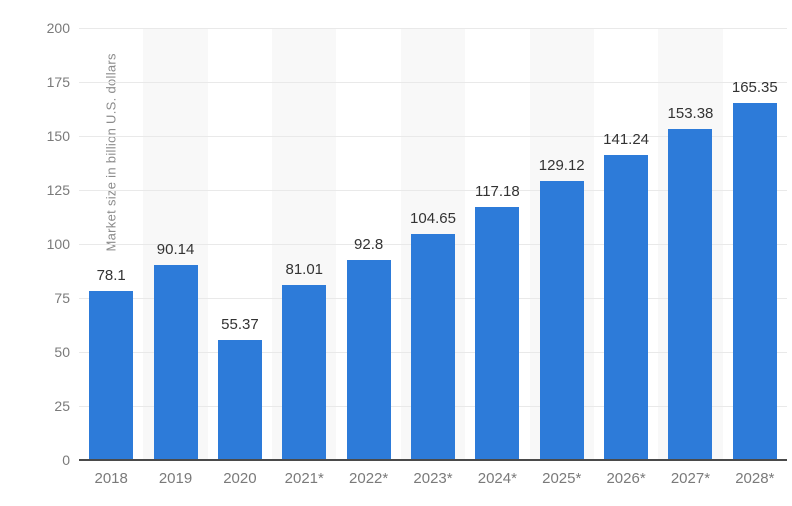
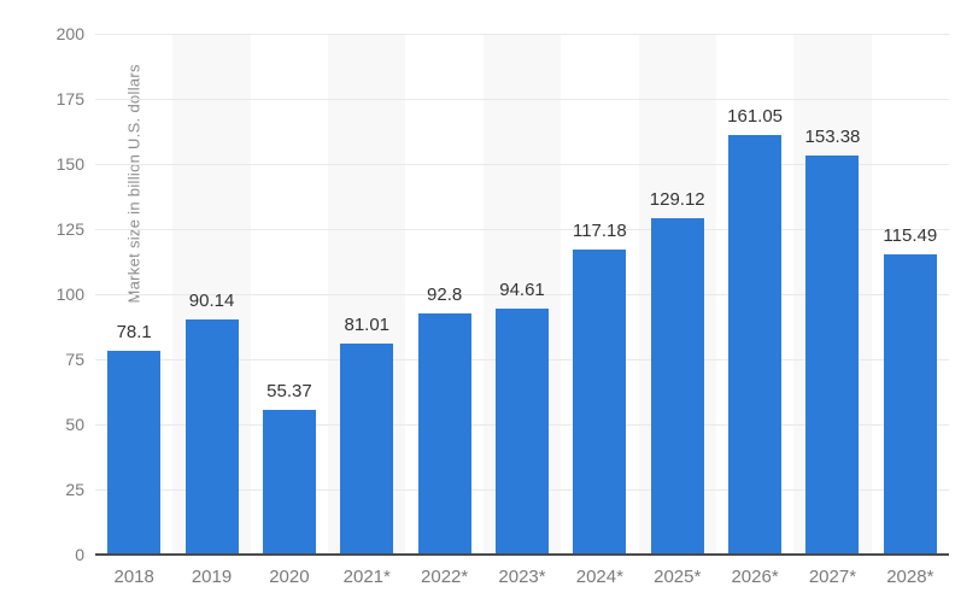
2023*: 104.65 -> 94.61
2026*: 141.24 -> 161.05
2028*: 165.35 -> 115.49
